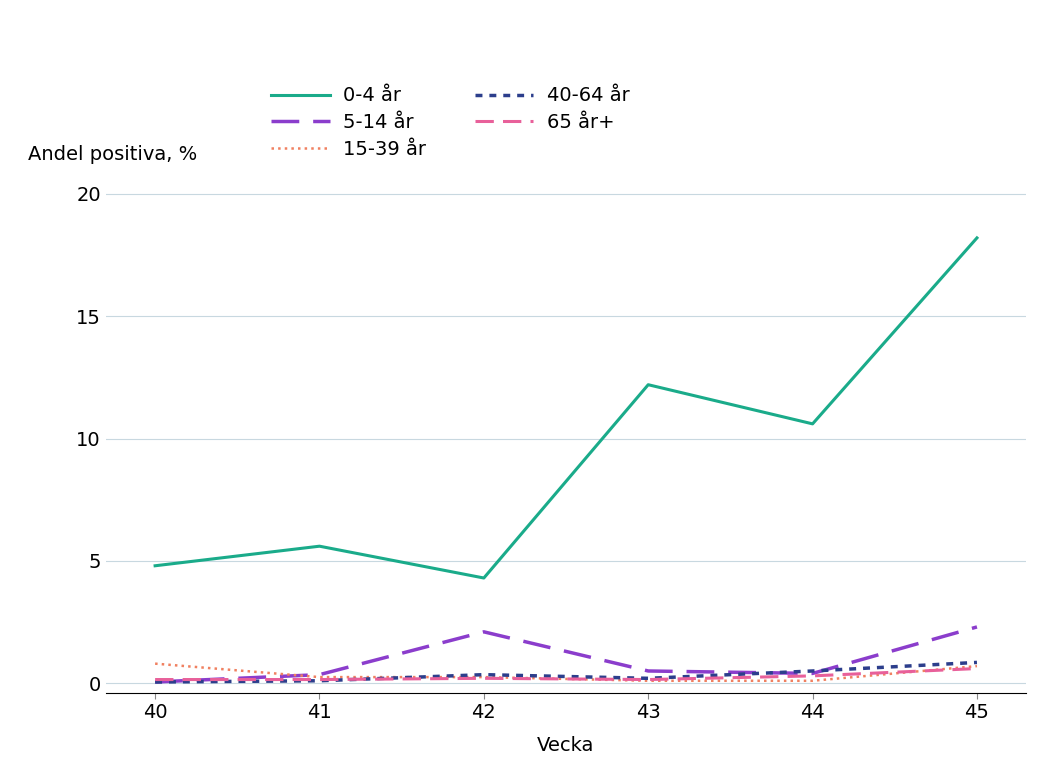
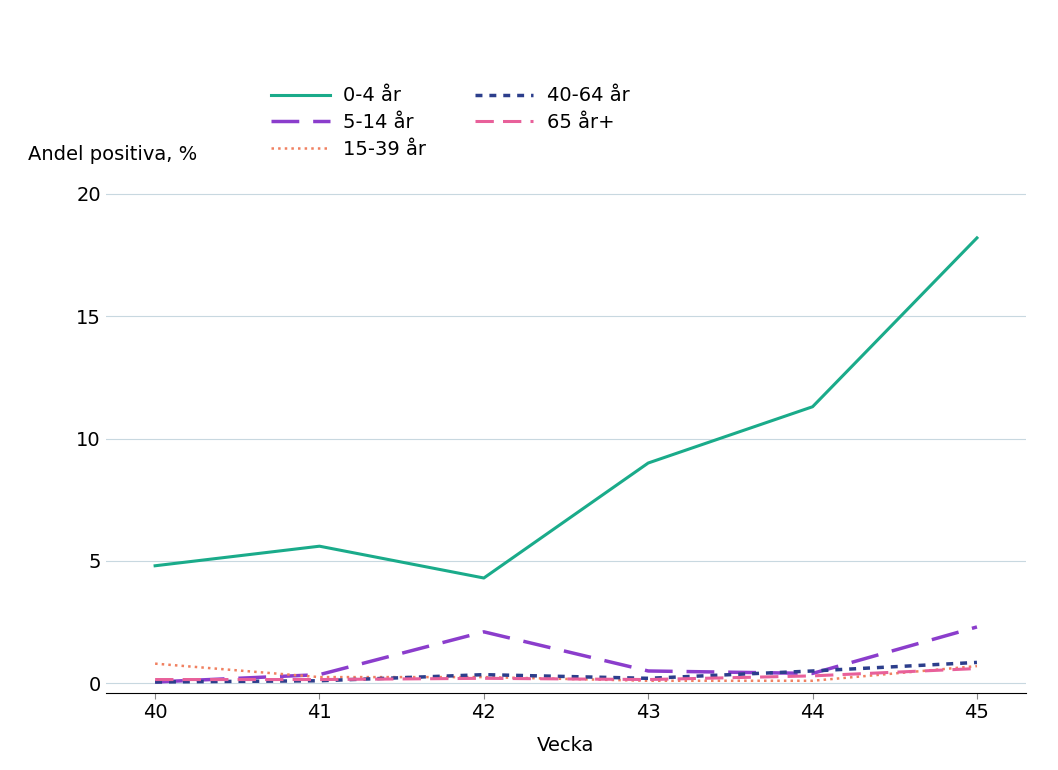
0-4 år/43: 12.2 -> 9.0
0-4 år/44: 10.6 -> 11.3
